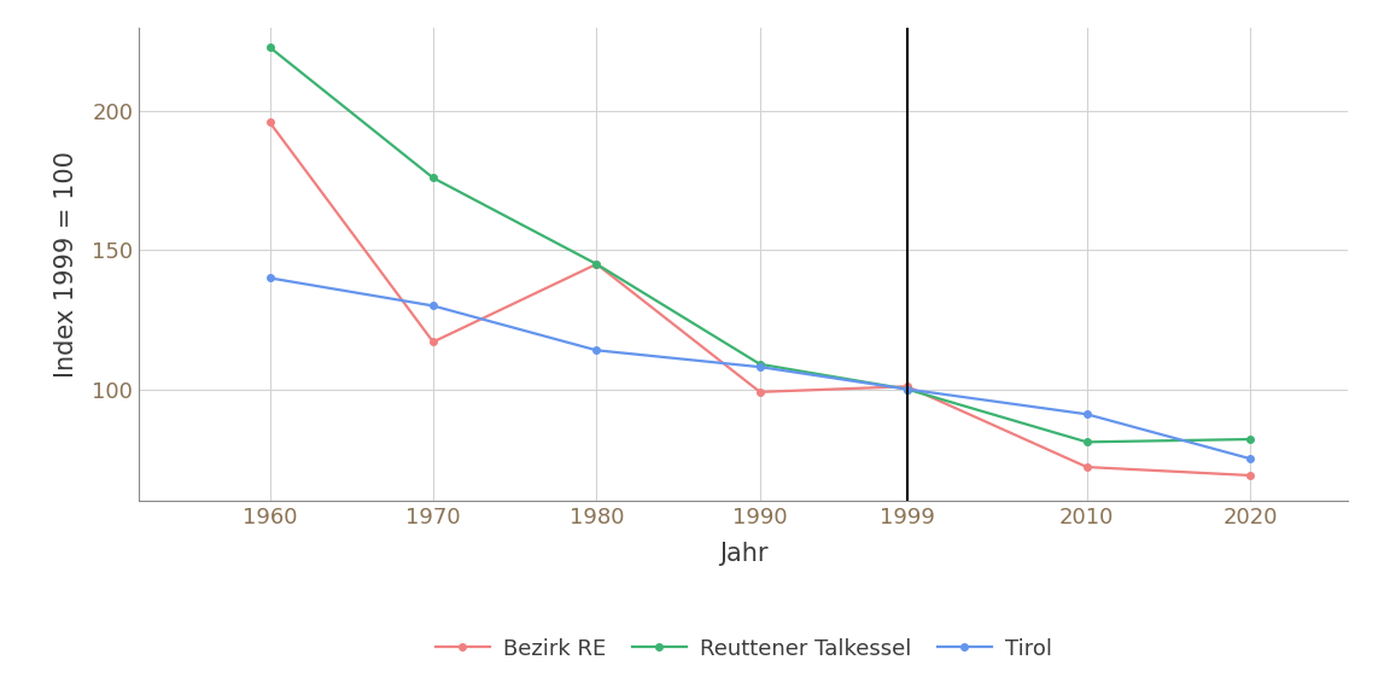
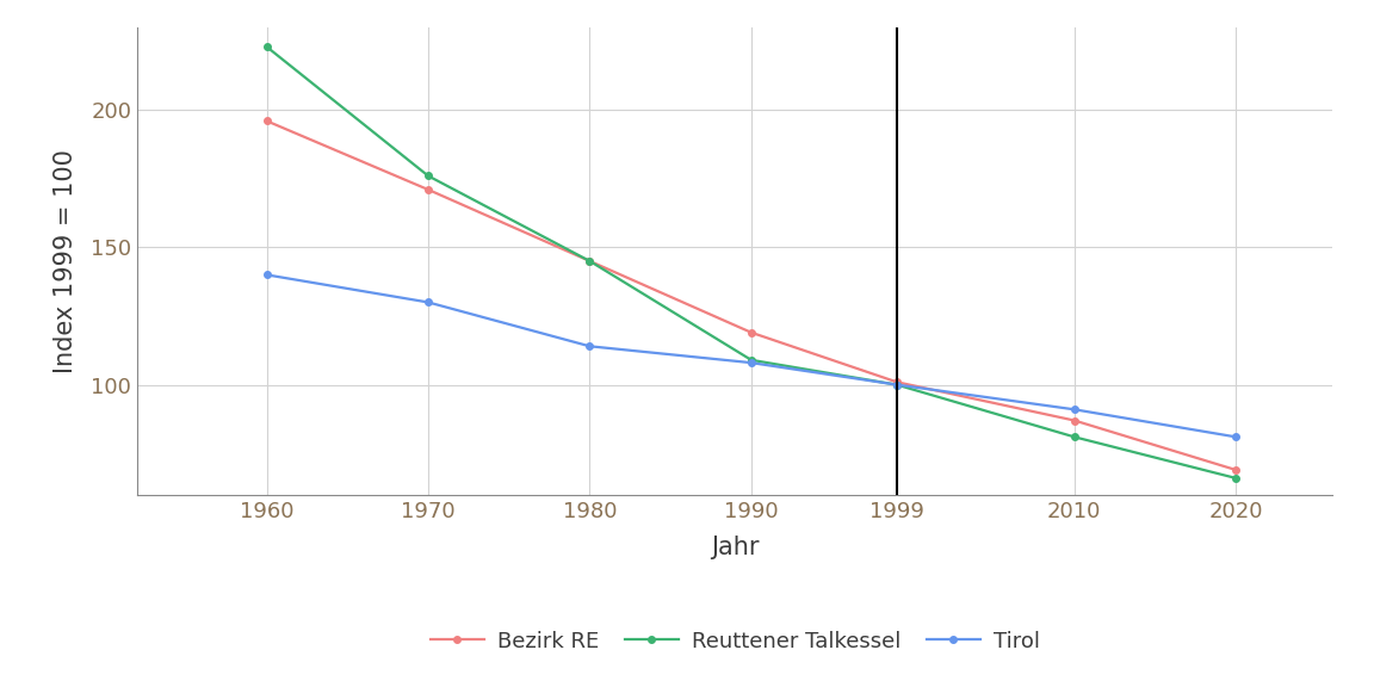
Bezirk RE/1970: 117 -> 171
Bezirk RE/1990: 99 -> 119
Bezirk RE/2010: 72 -> 87
Reuttener Talkessel/2020: 82 -> 66
Tirol/2020: 75 -> 81
